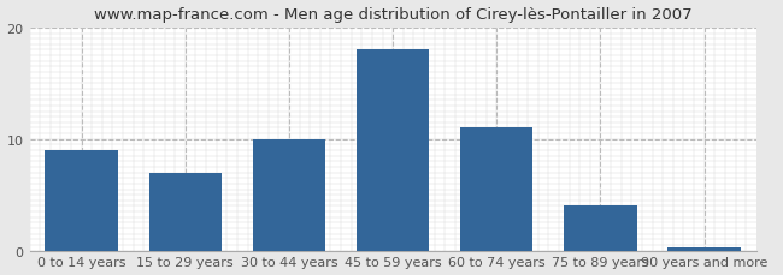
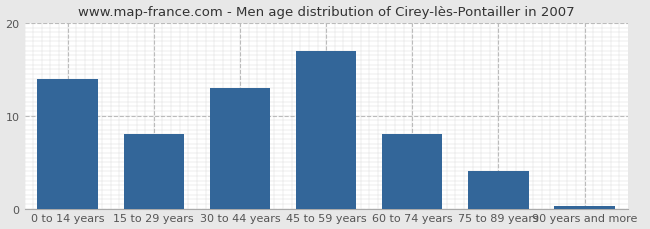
0 to 14 years: 9.0 -> 14.0
15 to 29 years: 7.0 -> 8.0
30 to 44 years: 10.0 -> 13.0
45 to 59 years: 18.0 -> 17.0
60 to 74 years: 11.0 -> 8.0
